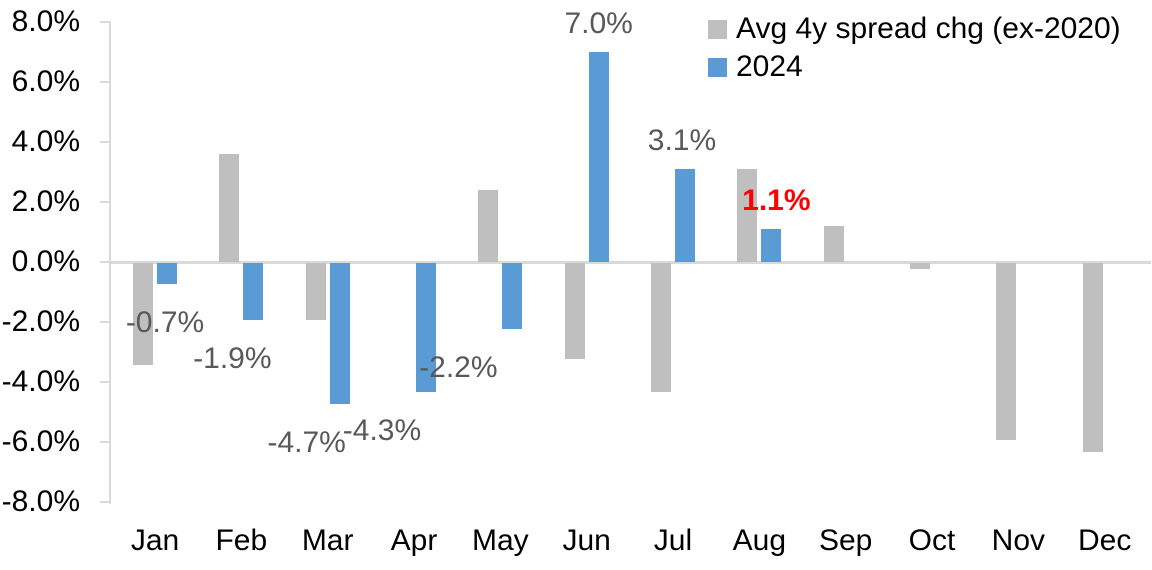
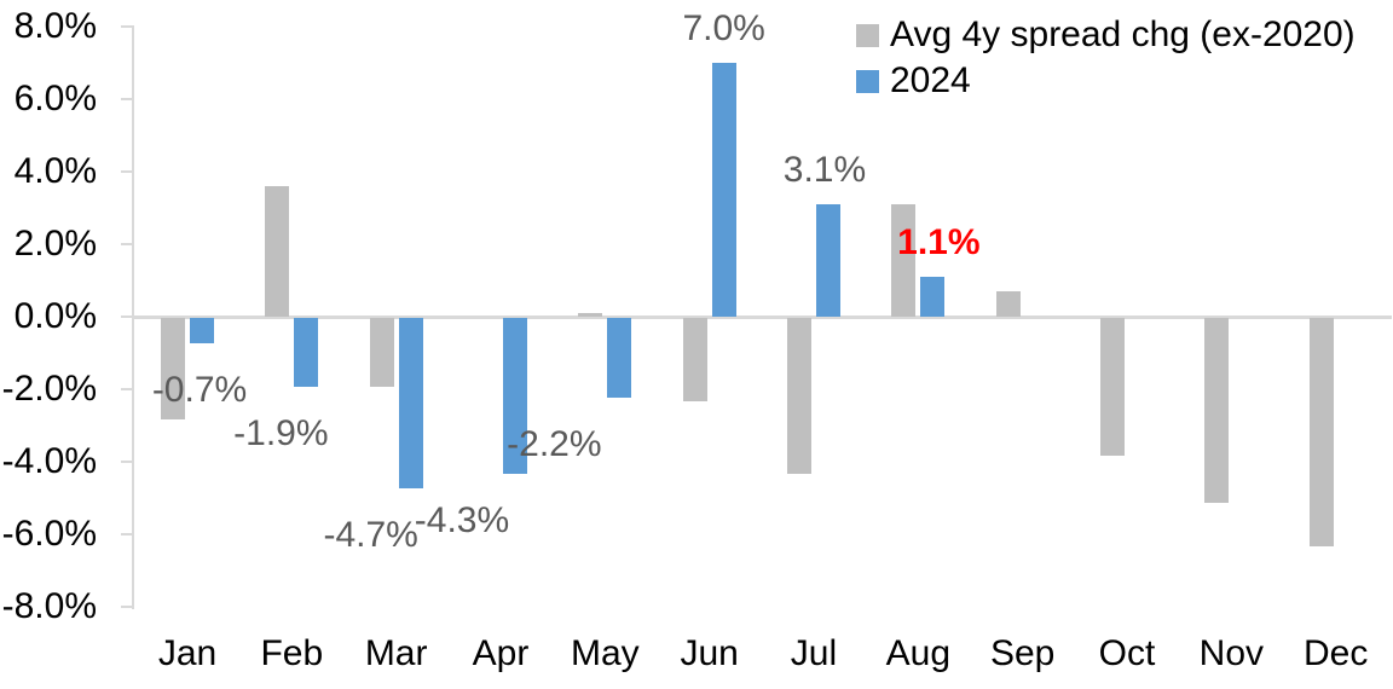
Avg 4y spread chg (ex-2020)/Jan: -3.4% -> -2.8%
Avg 4y spread chg (ex-2020)/May: 2.4% -> 0.1%
Avg 4y spread chg (ex-2020)/Jun: -3.2% -> -2.3%
Avg 4y spread chg (ex-2020)/Sep: 1.2% -> 0.7%
Avg 4y spread chg (ex-2020)/Oct: -0.2% -> -3.8%
Avg 4y spread chg (ex-2020)/Nov: -5.9% -> -5.1%
